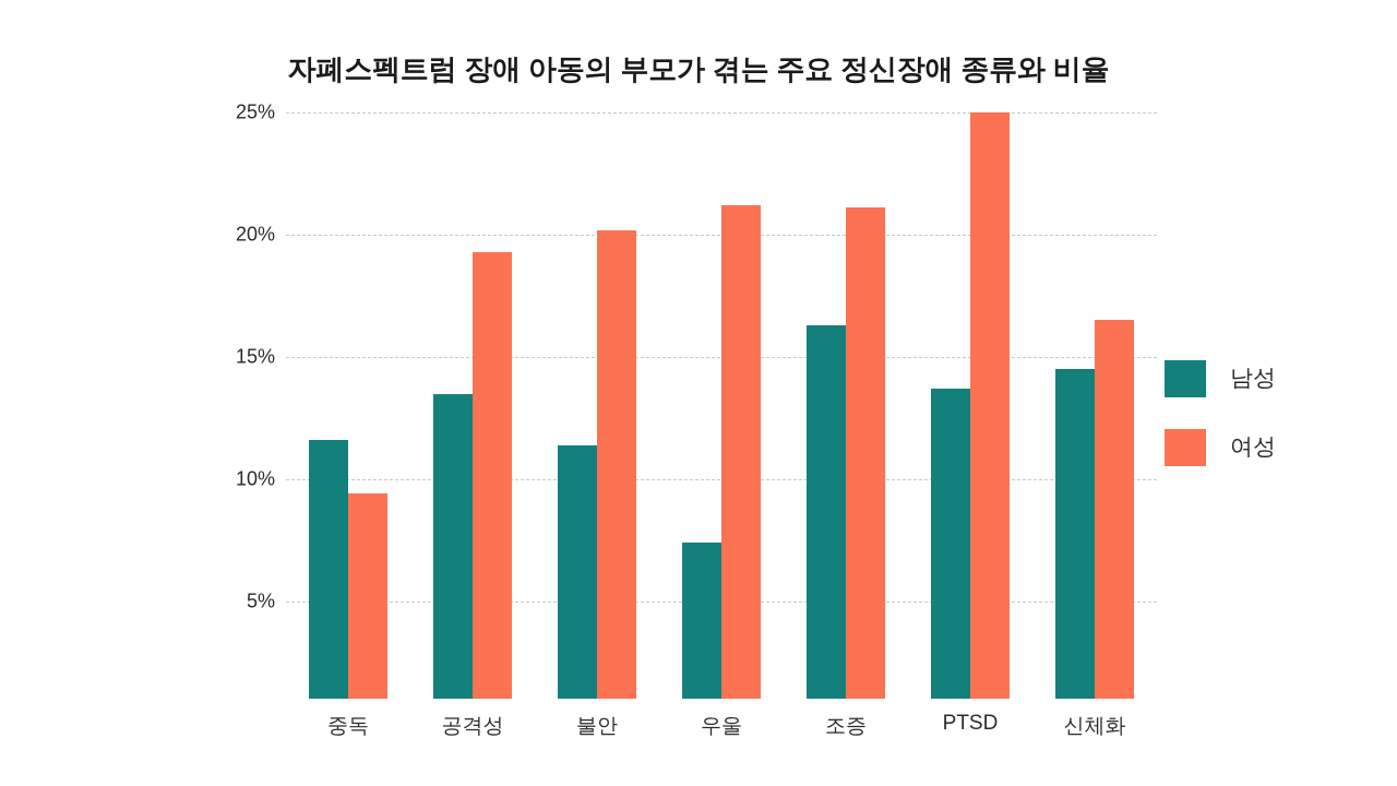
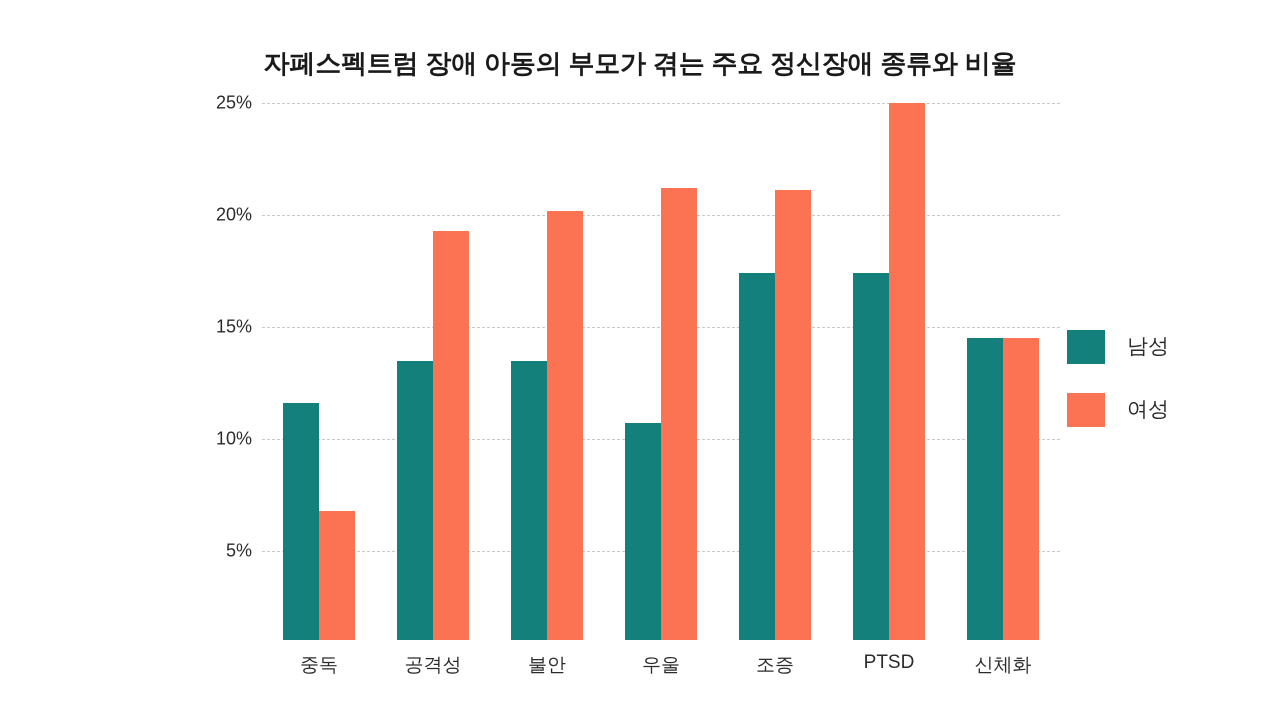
여성/중독: 9.4% -> 6.8%
남성/불안: 11.4% -> 13.5%
남성/우울: 7.4% -> 10.7%
남성/조증: 16.3% -> 17.4%
남성/PTSD: 13.7% -> 17.4%
여성/신체화: 16.5% -> 14.5%
